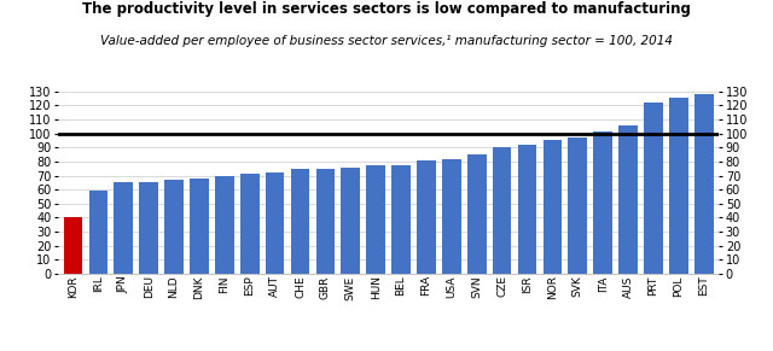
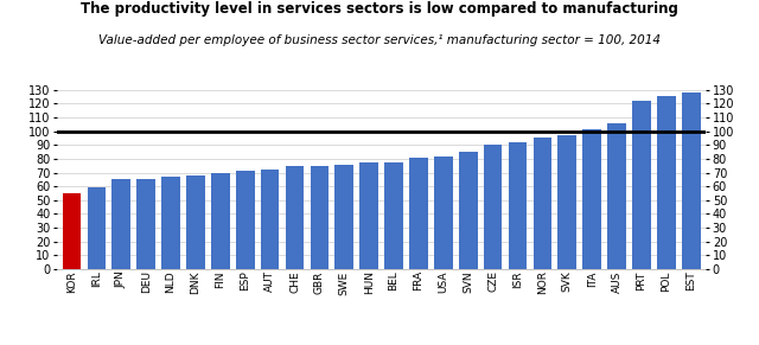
KOR: 40 -> 55
